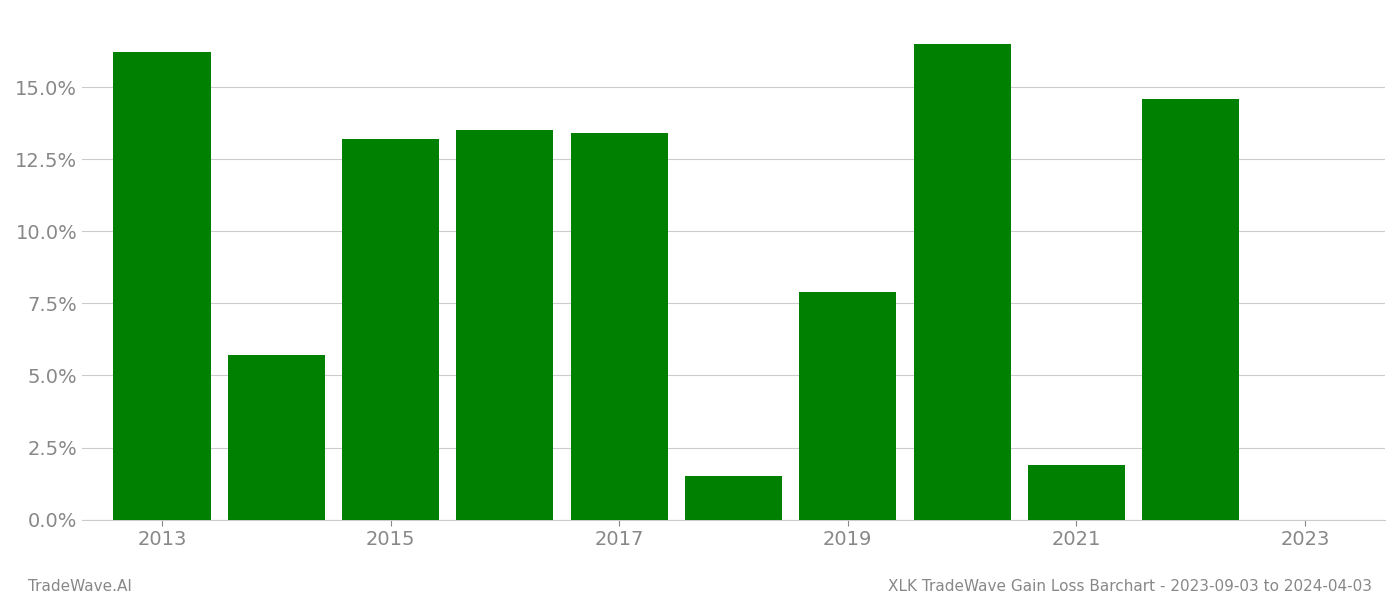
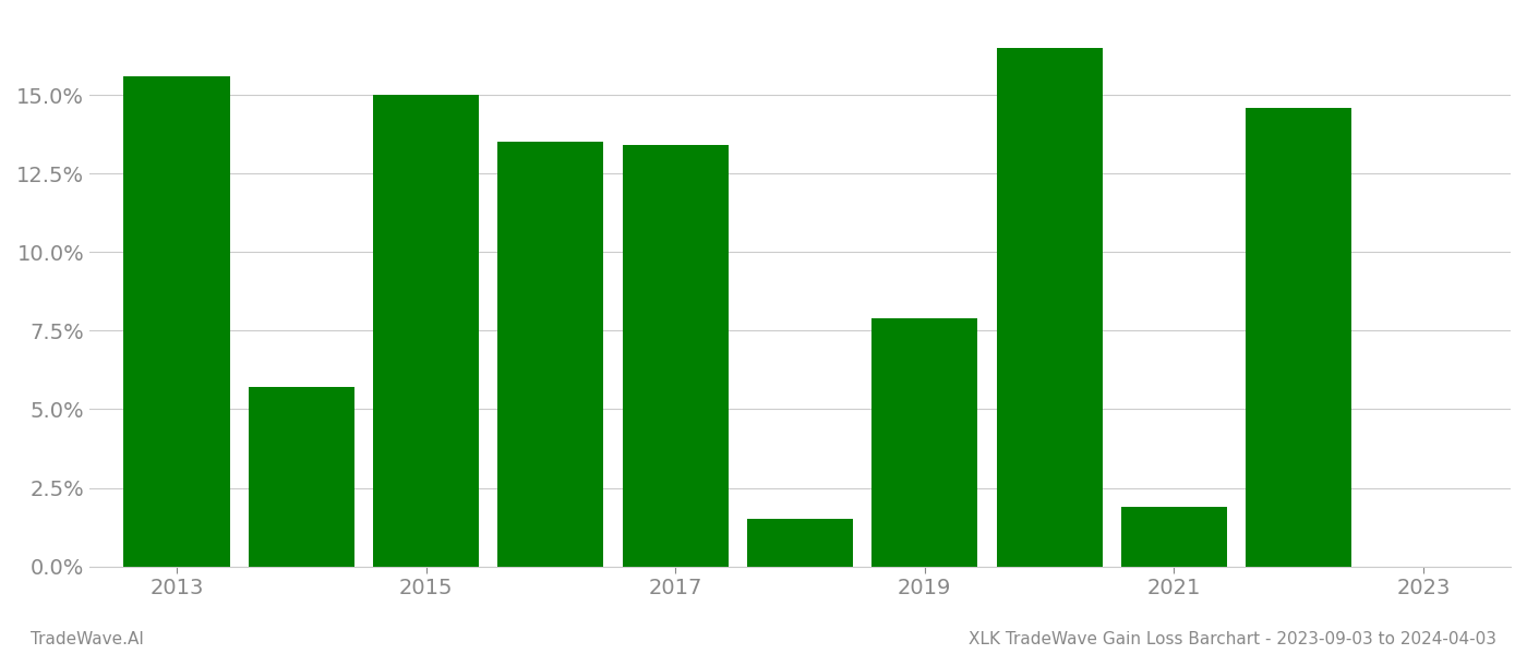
2013: 16.2% -> 15.6%
2015: 13.2% -> 15.0%
